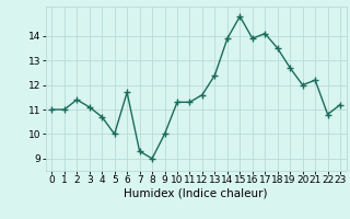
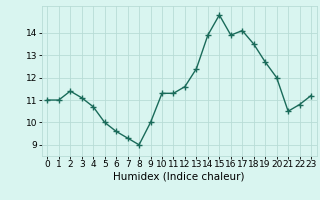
6: 11.7 -> 9.6
21: 12.2 -> 10.5
